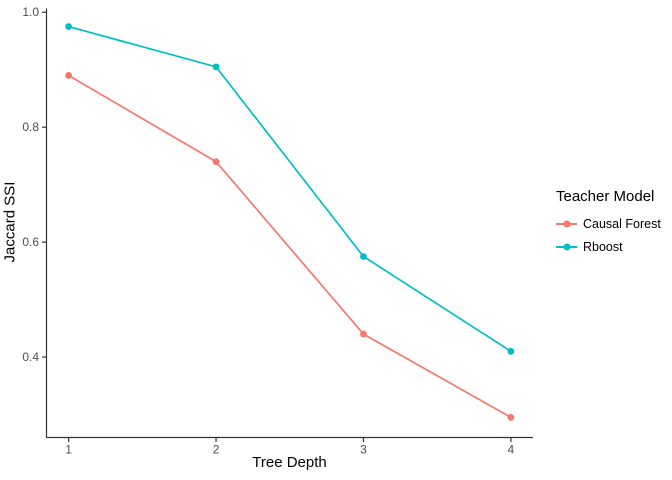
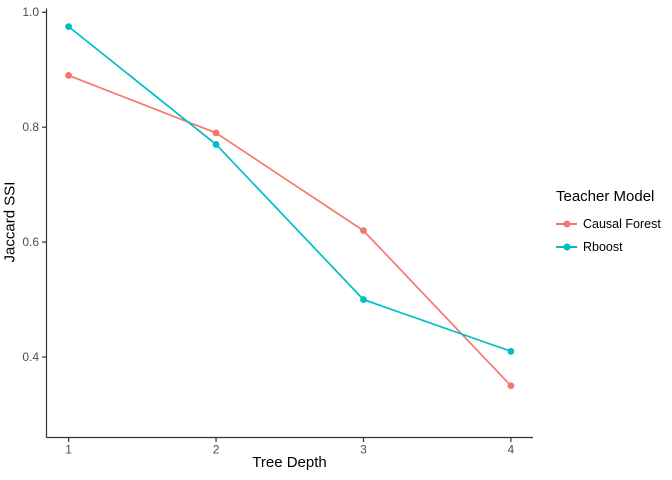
Causal Forest/2: 0.74 -> 0.79
Rboost/2: 0.91 -> 0.77
Causal Forest/3: 0.44 -> 0.62
Rboost/3: 0.57 -> 0.50
Causal Forest/4: 0.29 -> 0.35
